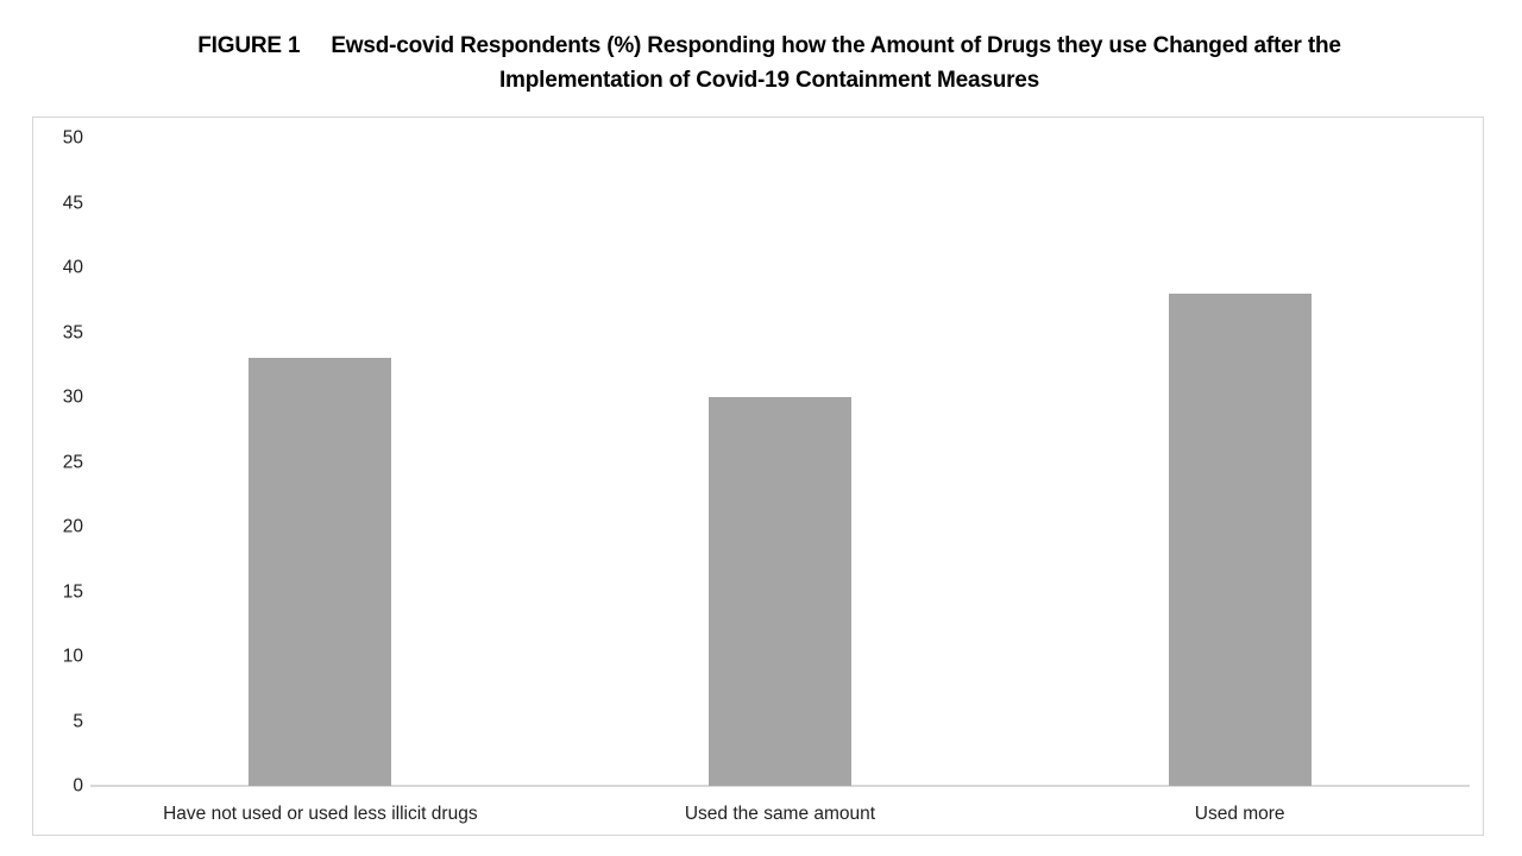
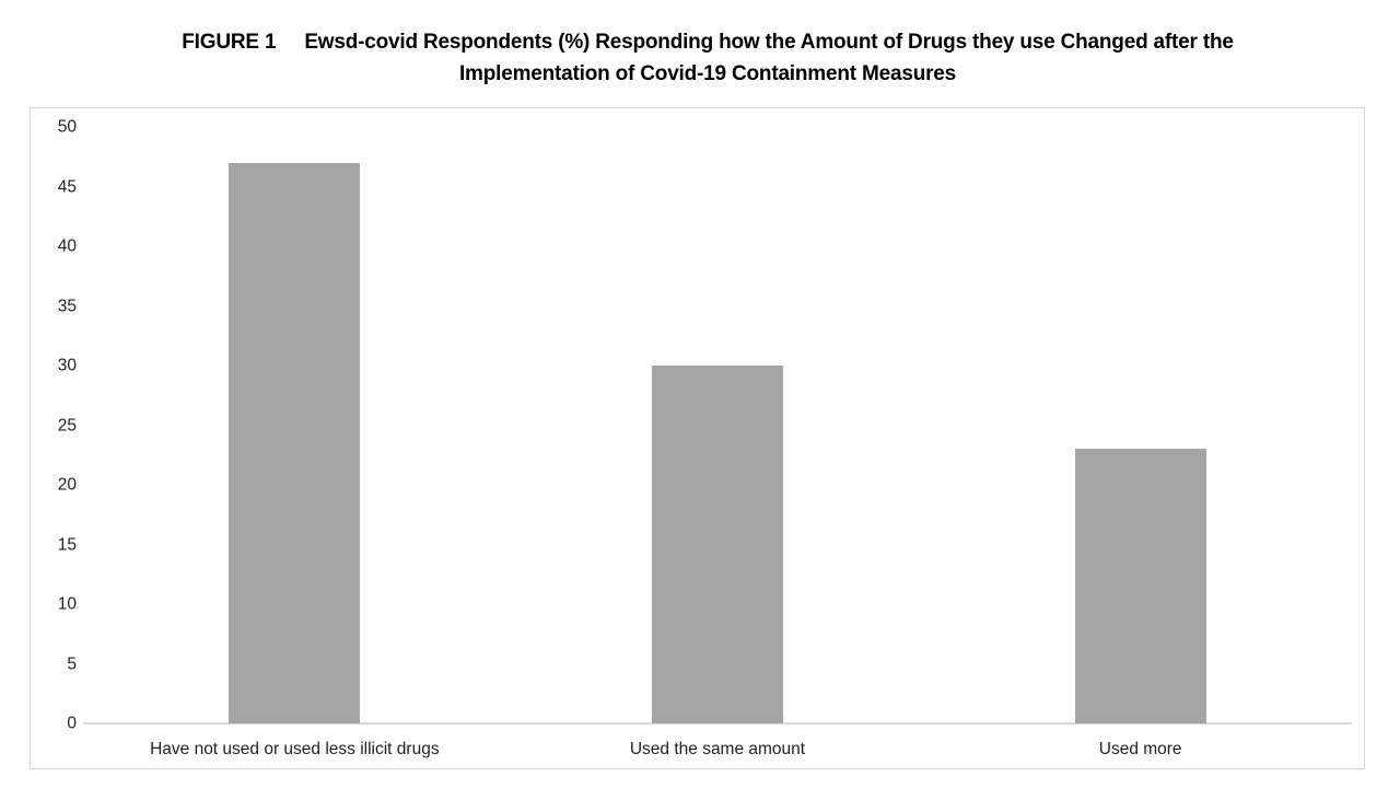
Have not used or used less illicit drugs: 33 -> 47
Used more: 38 -> 23
